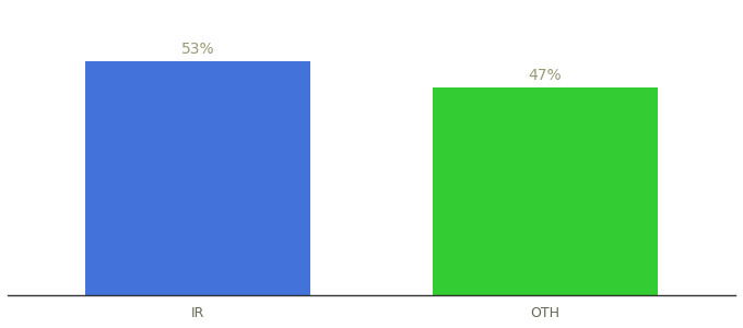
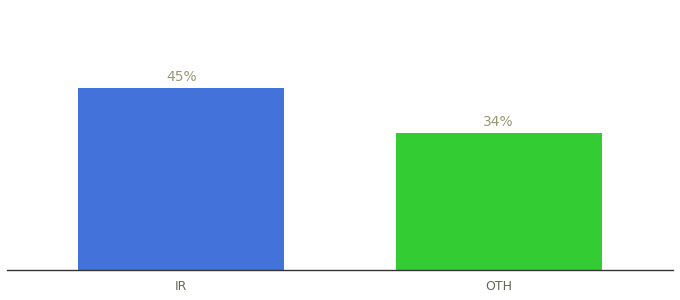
IR: 53% -> 45%
OTH: 47% -> 34%
